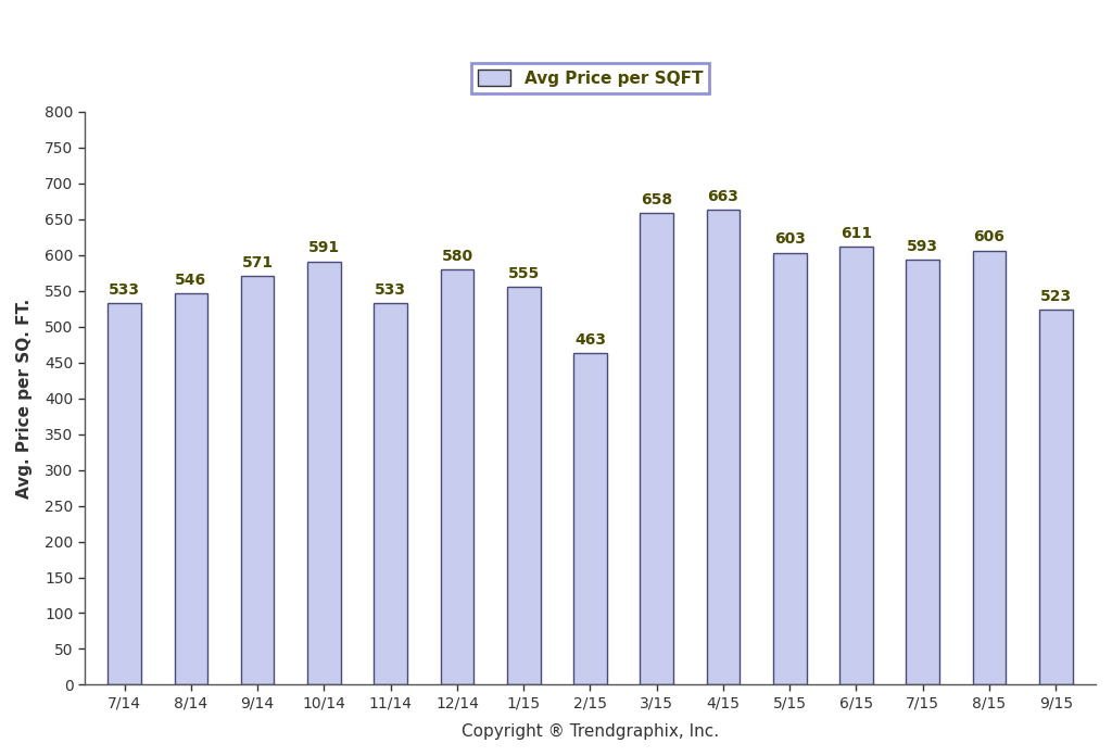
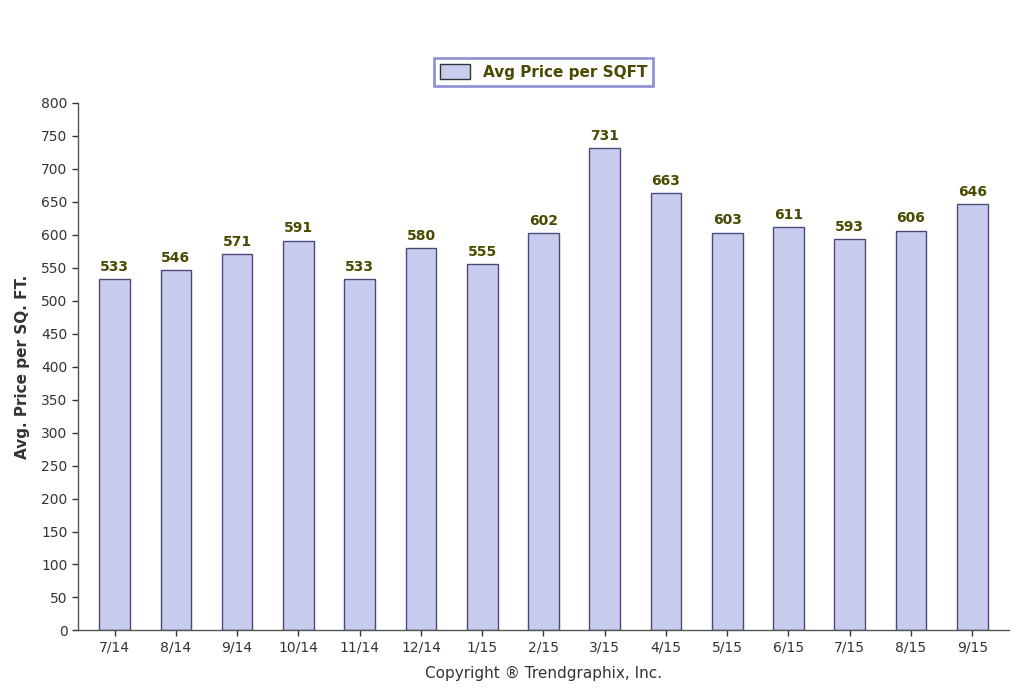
2/15: 463 -> 602
3/15: 658 -> 731
9/15: 523 -> 646
